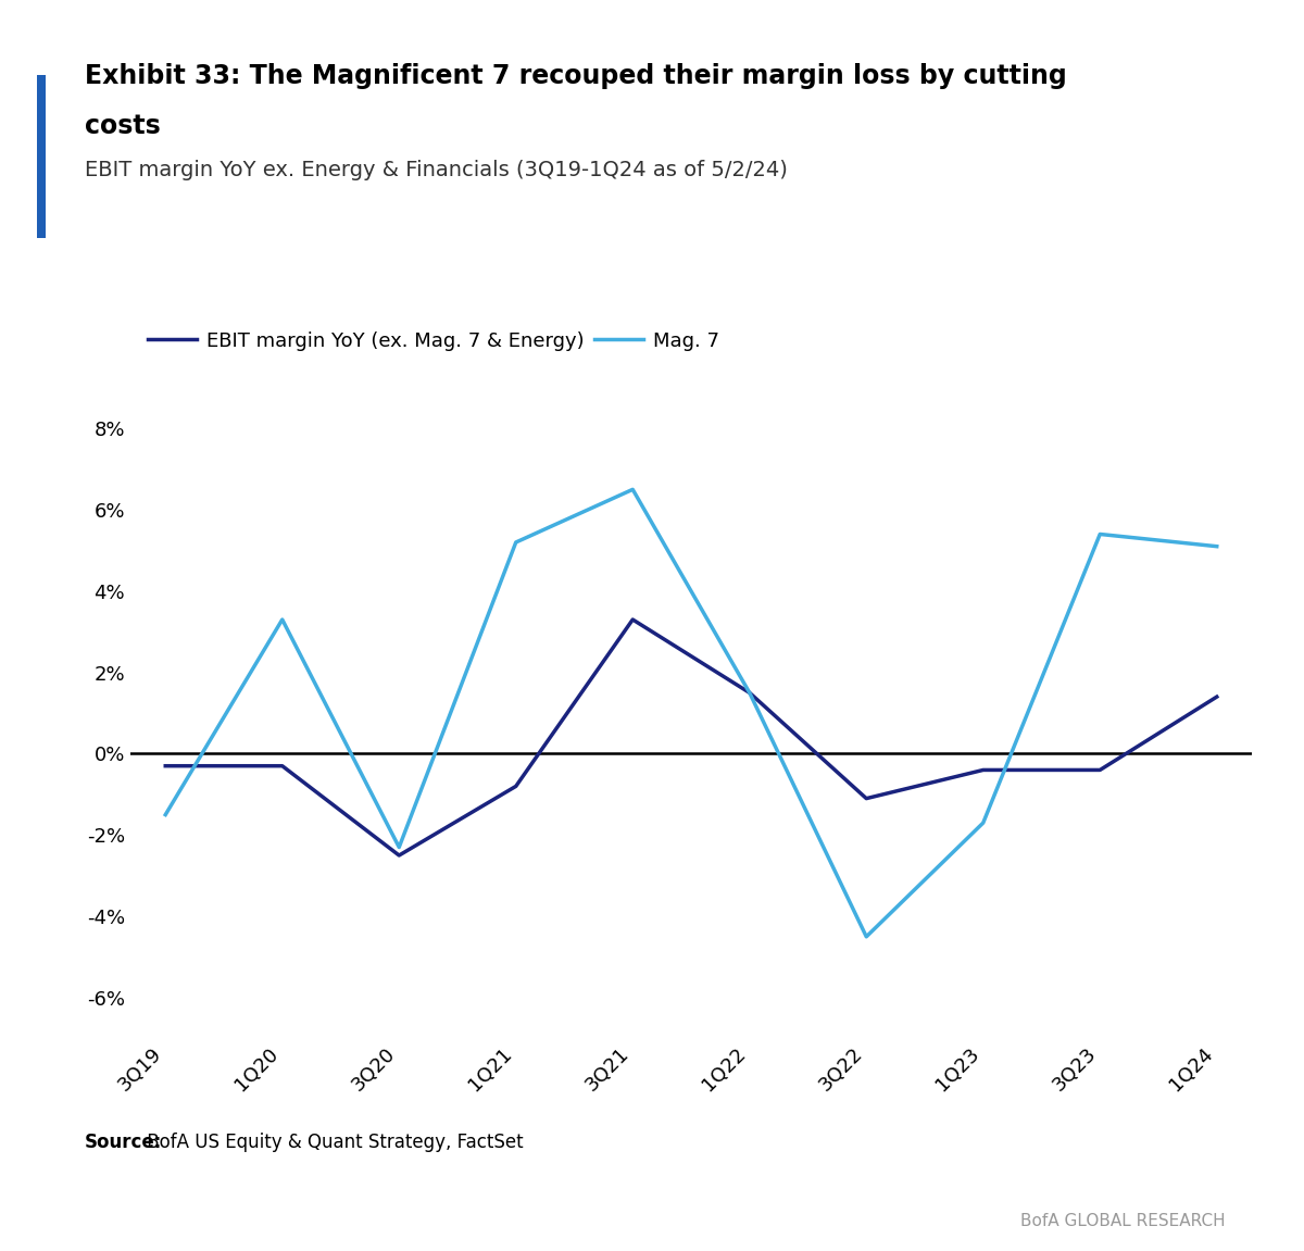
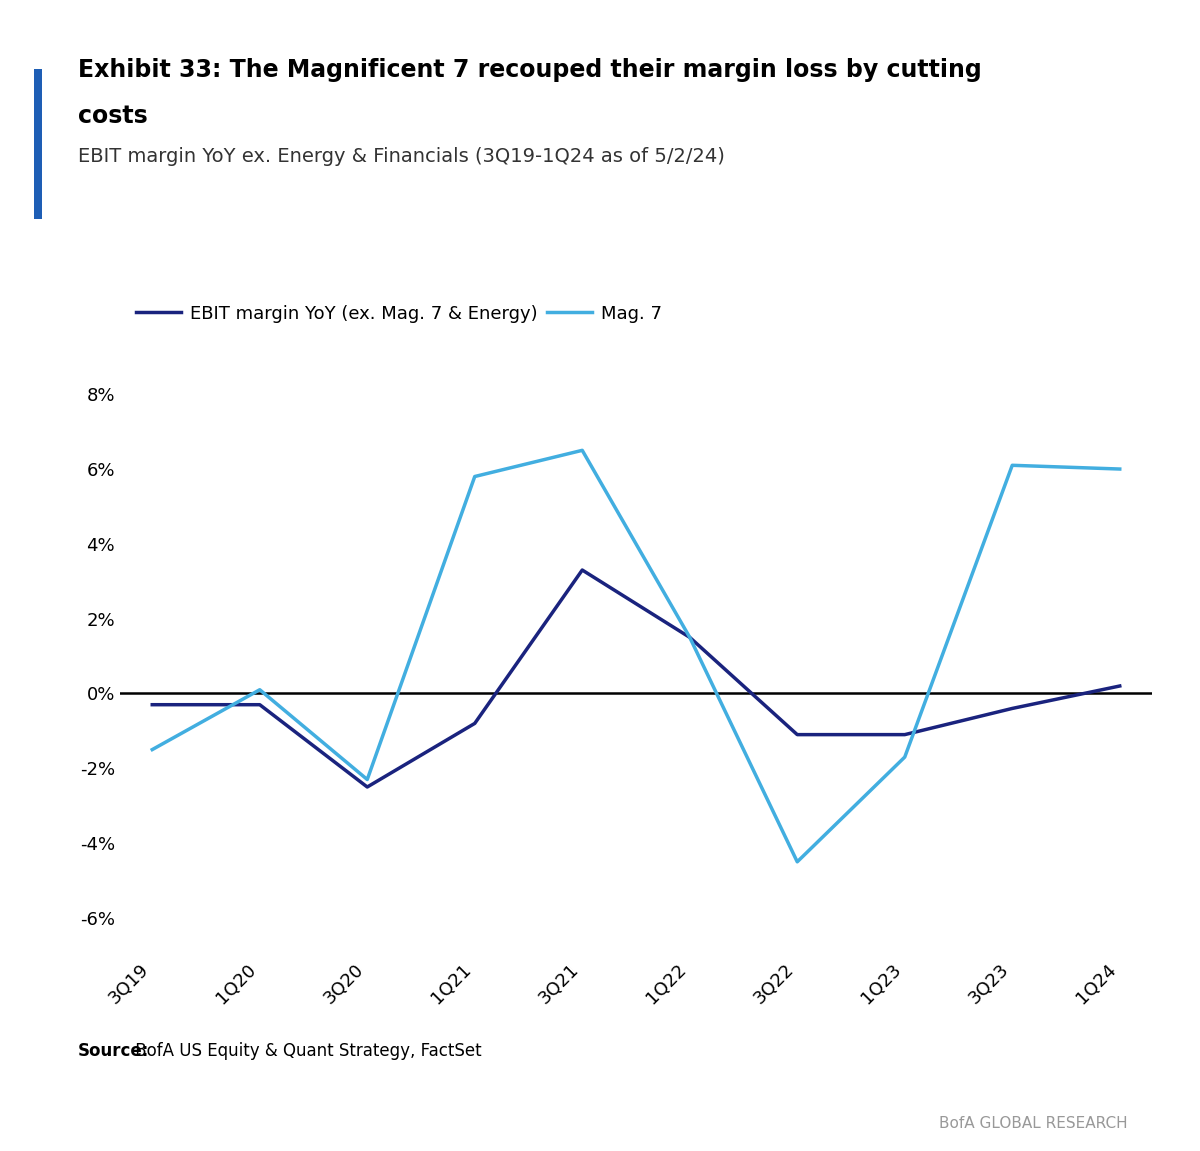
Mag. 7/1Q20: 3.3% -> 0.1%
Mag. 7/1Q21: 5.2% -> 5.8%
EBIT margin YoY (ex. Mag. 7 & Energy)/1Q23: -0.4% -> -1.1%
Mag. 7/3Q23: 5.4% -> 6.1%
EBIT margin YoY (ex. Mag. 7 & Energy)/1Q24: 1.4% -> 0.2%
Mag. 7/1Q24: 5.1% -> 6.0%
